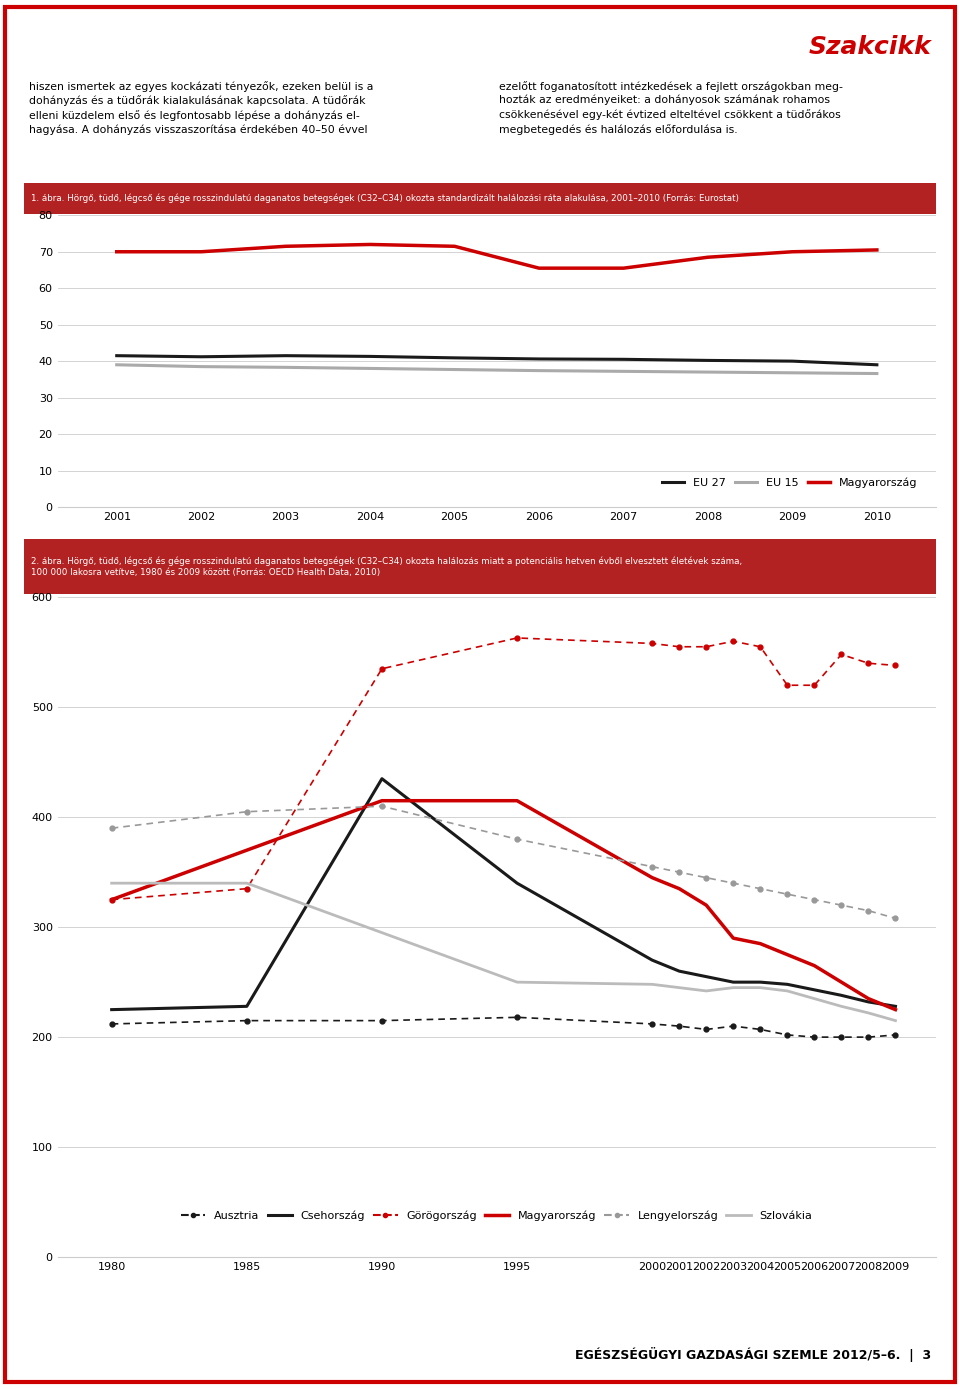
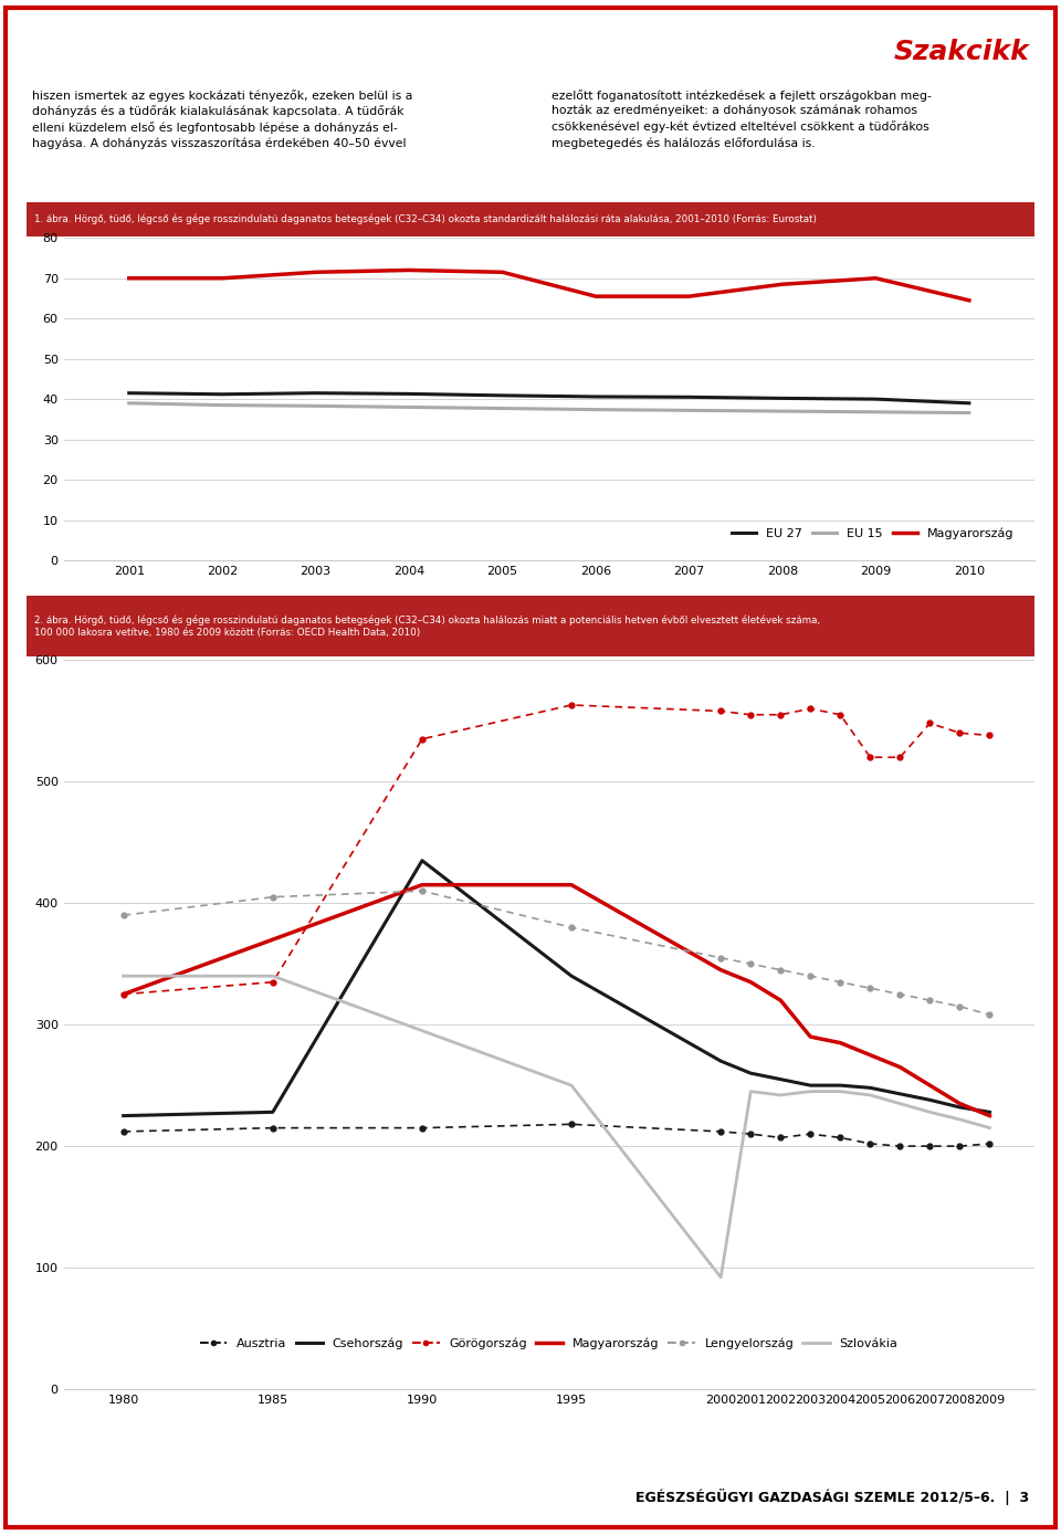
Magyarország/2010: 70.5 -> 64.5
Szlovákia/2000: 248 -> 92
